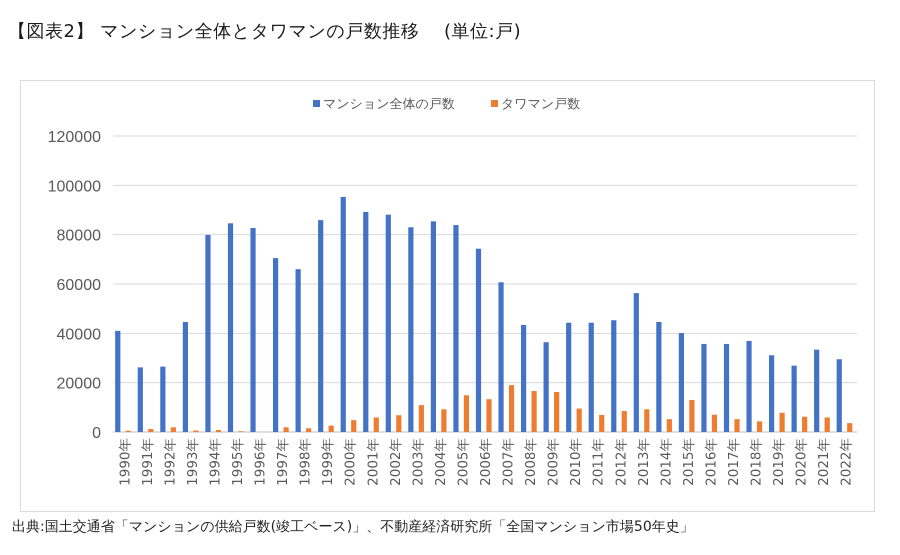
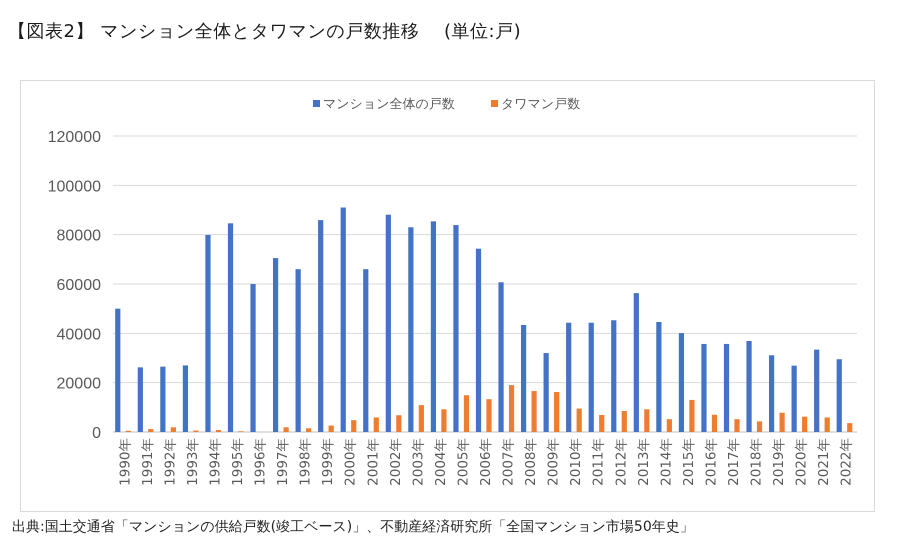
マンション全体の戸数/1990年: 41000 -> 50000
マンション全体の戸数/1993年: 45000 -> 27000
マンション全体の戸数/1996年: 83000 -> 60000
マンション全体の戸数/2000年: 95000 -> 91000
マンション全体の戸数/2001年: 89000 -> 66000
マンション全体の戸数/2009年: 36000 -> 32000
